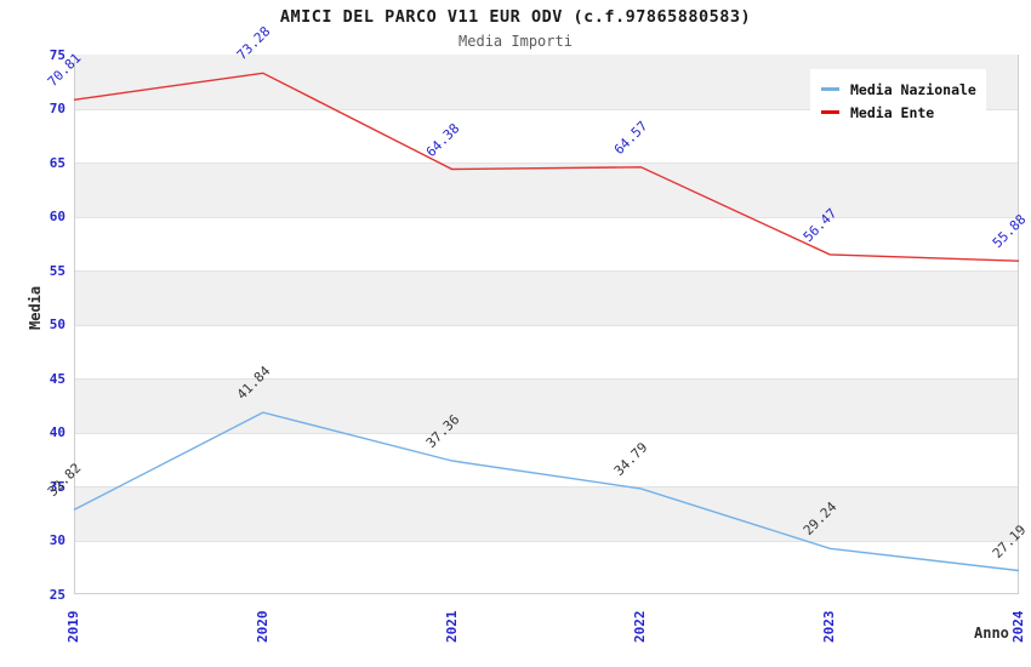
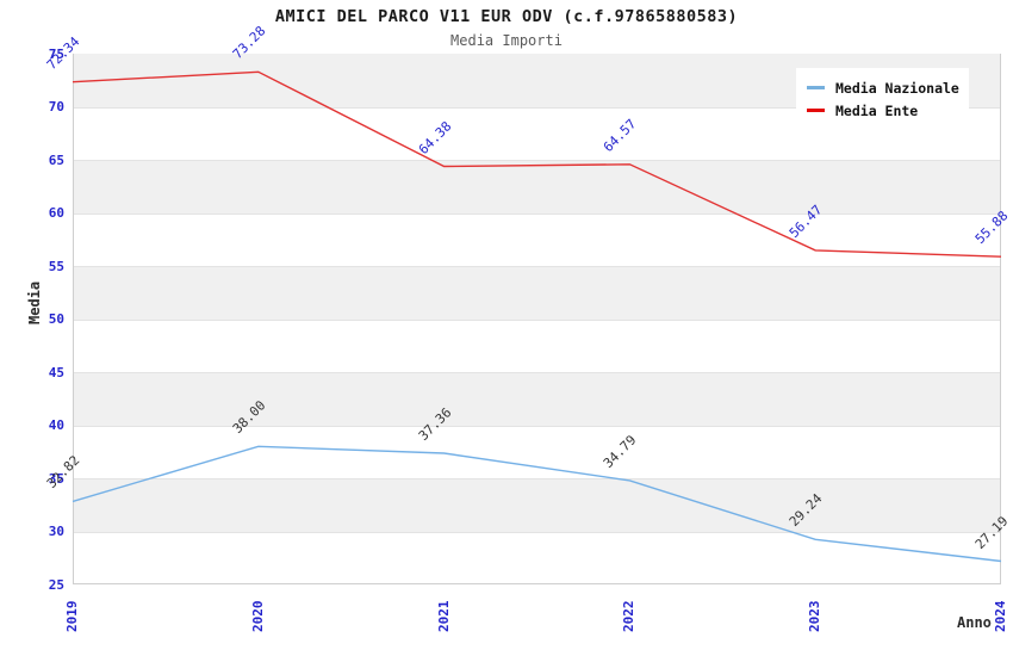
Media Ente/2019: 70.81 -> 72.34
Media Nazionale/2020: 41.84 -> 38.00
